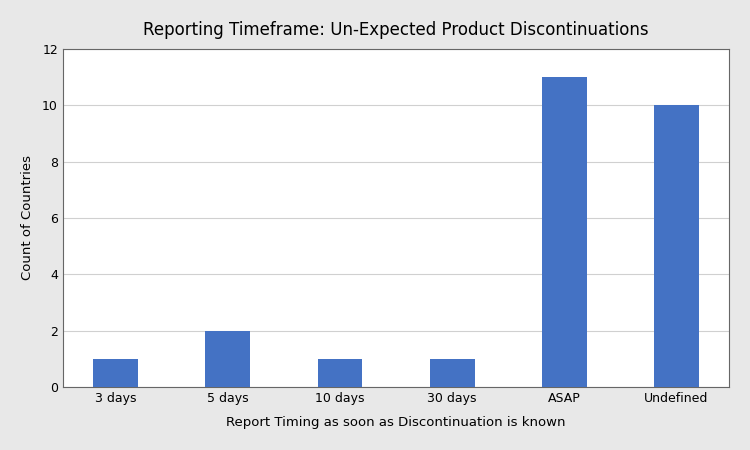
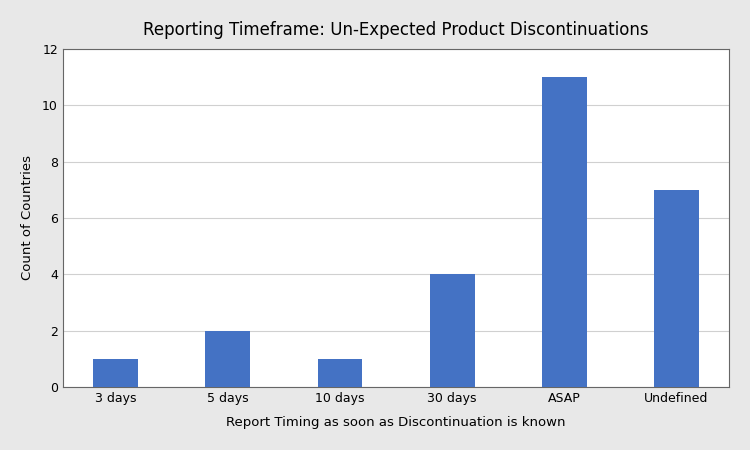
30 days: 1 -> 4
Undefined: 10 -> 7
